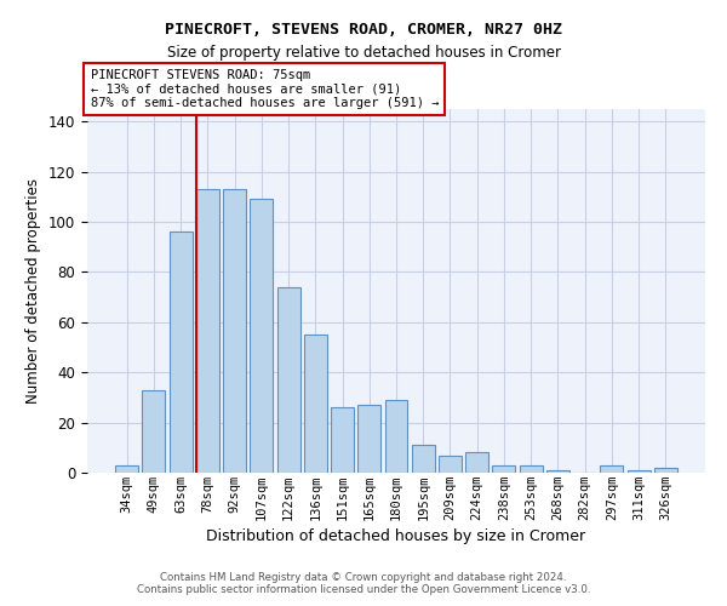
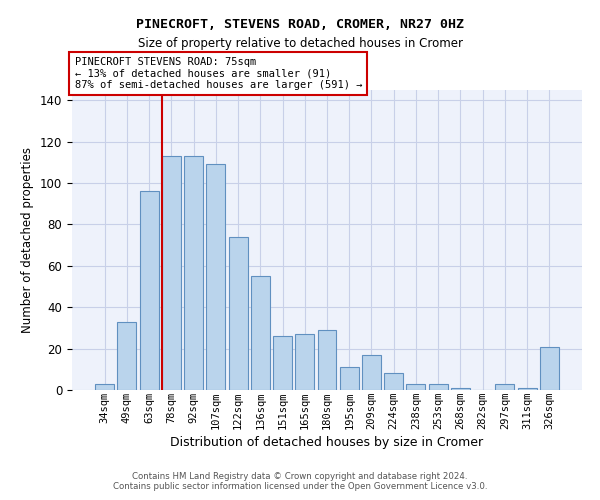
209sqm: 7 -> 17
326sqm: 2 -> 21
